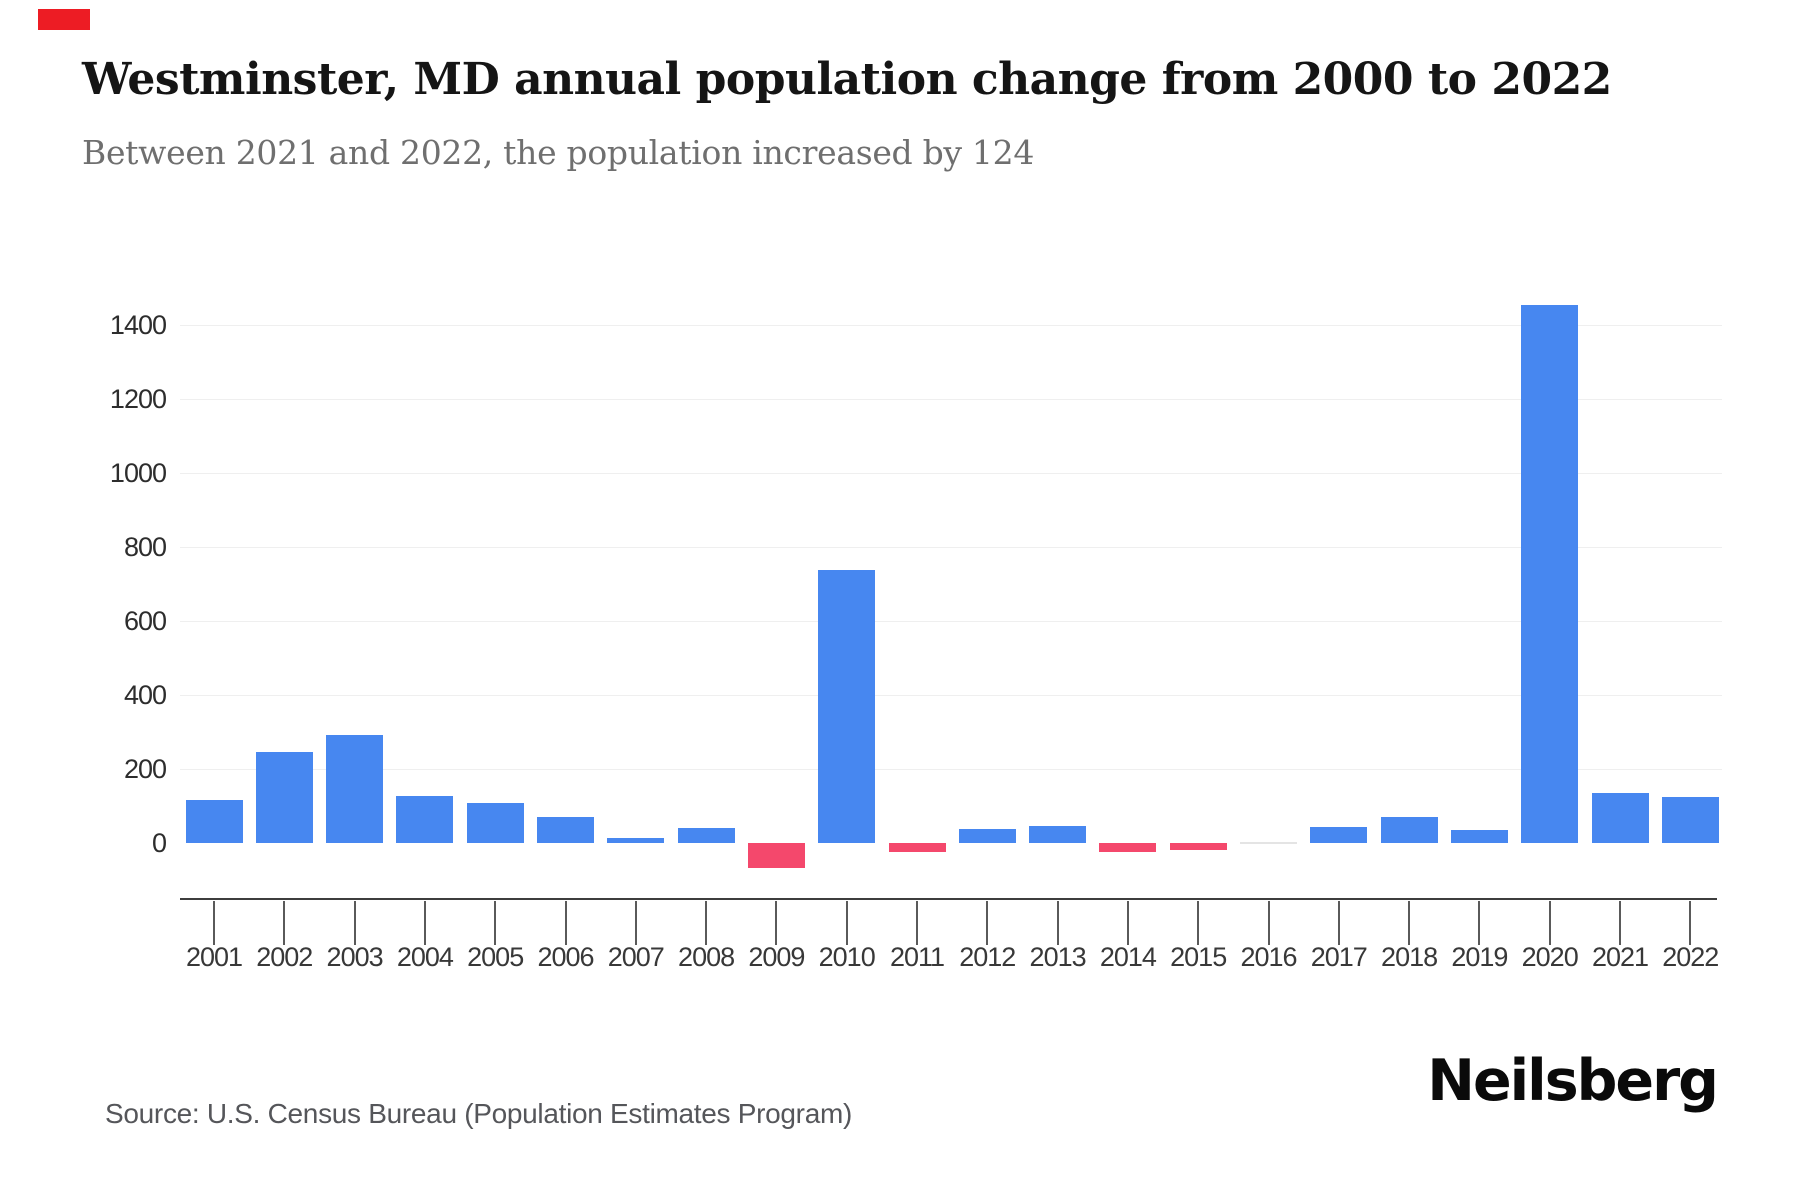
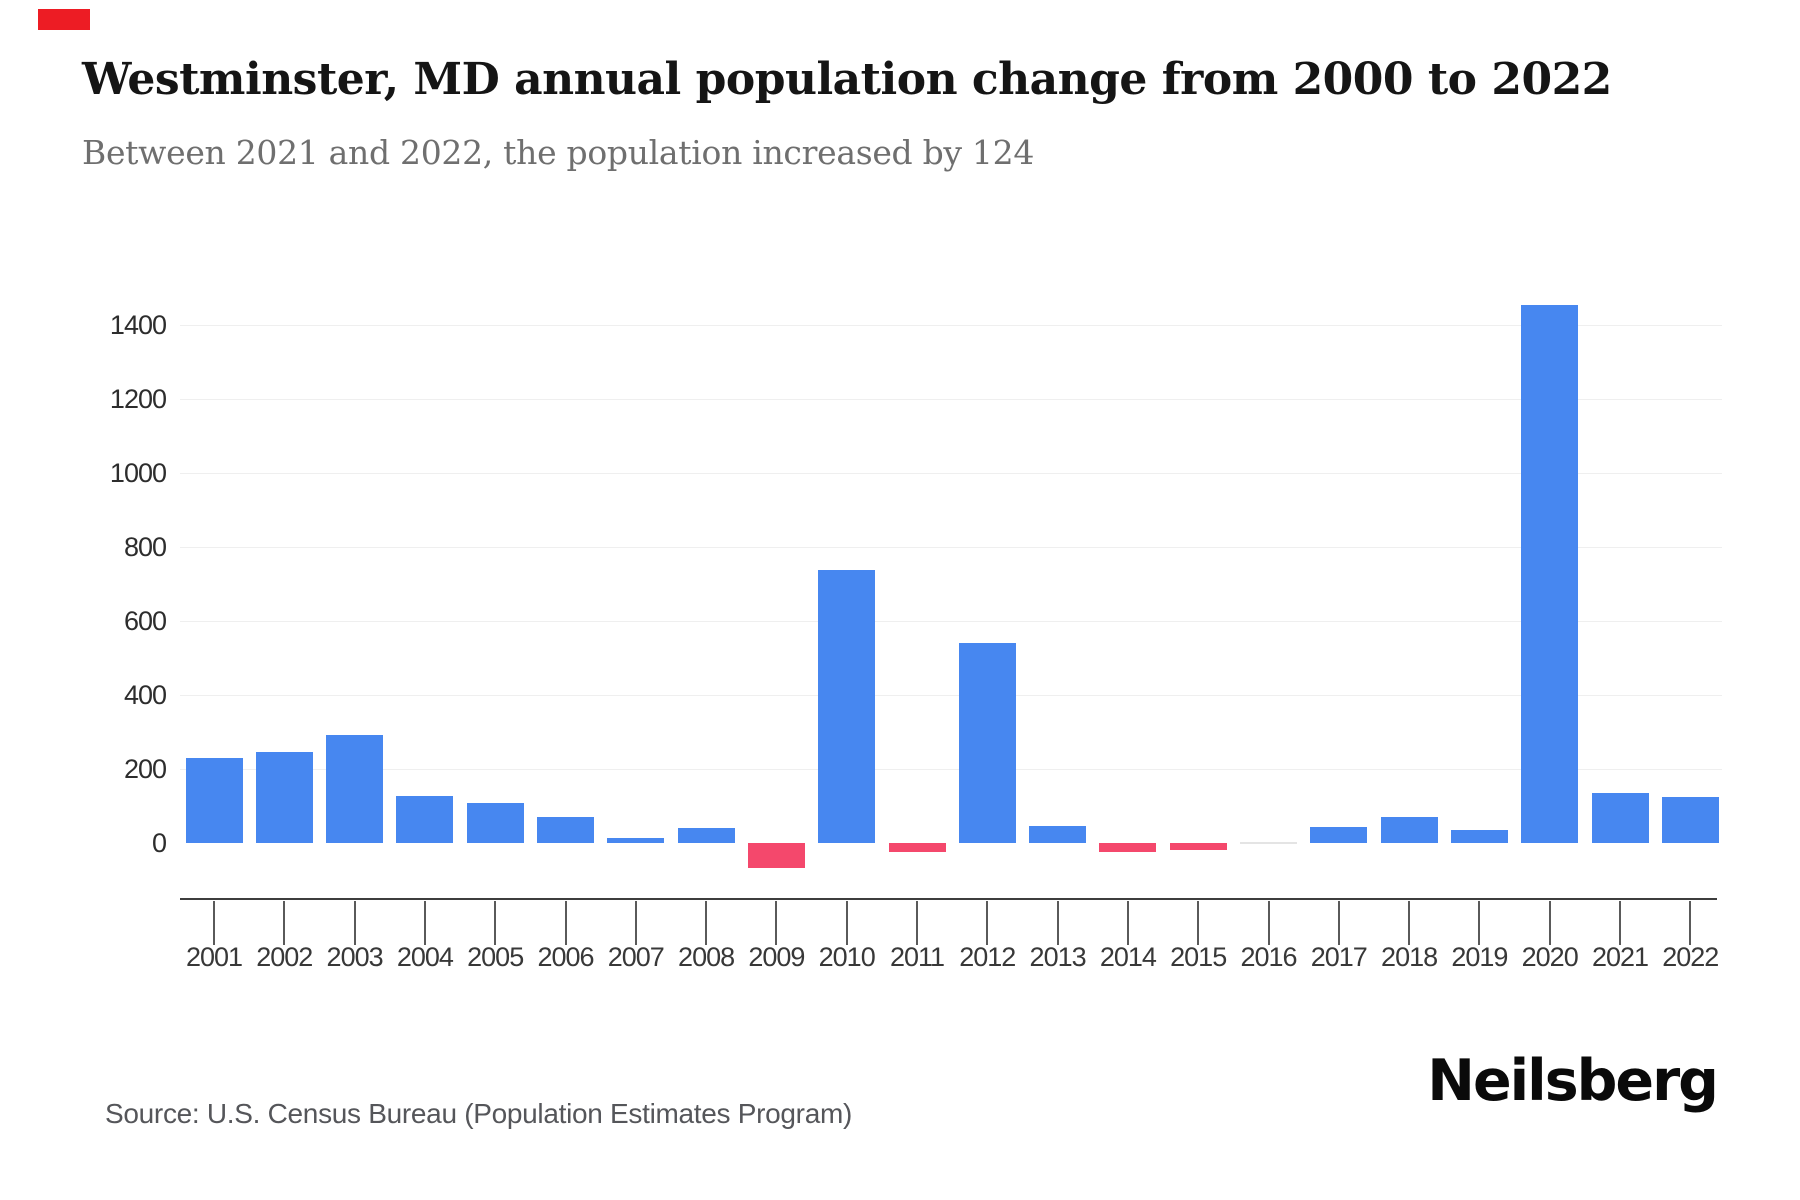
2001: 120 -> 230
2012: 40 -> 540
